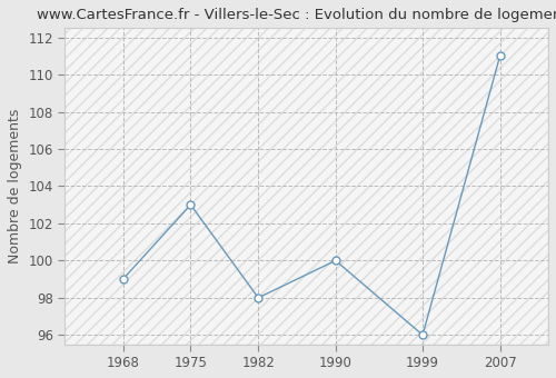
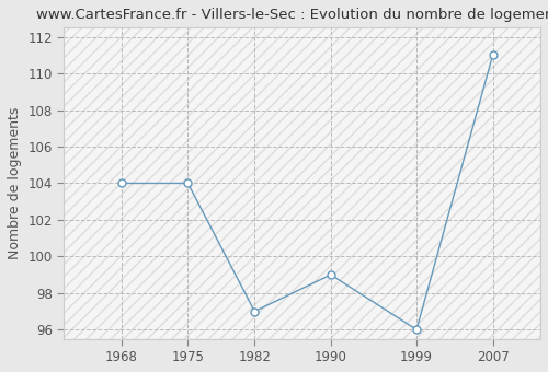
1968: 99 -> 104
1975: 103 -> 104
1982: 98 -> 97
1990: 100 -> 99
